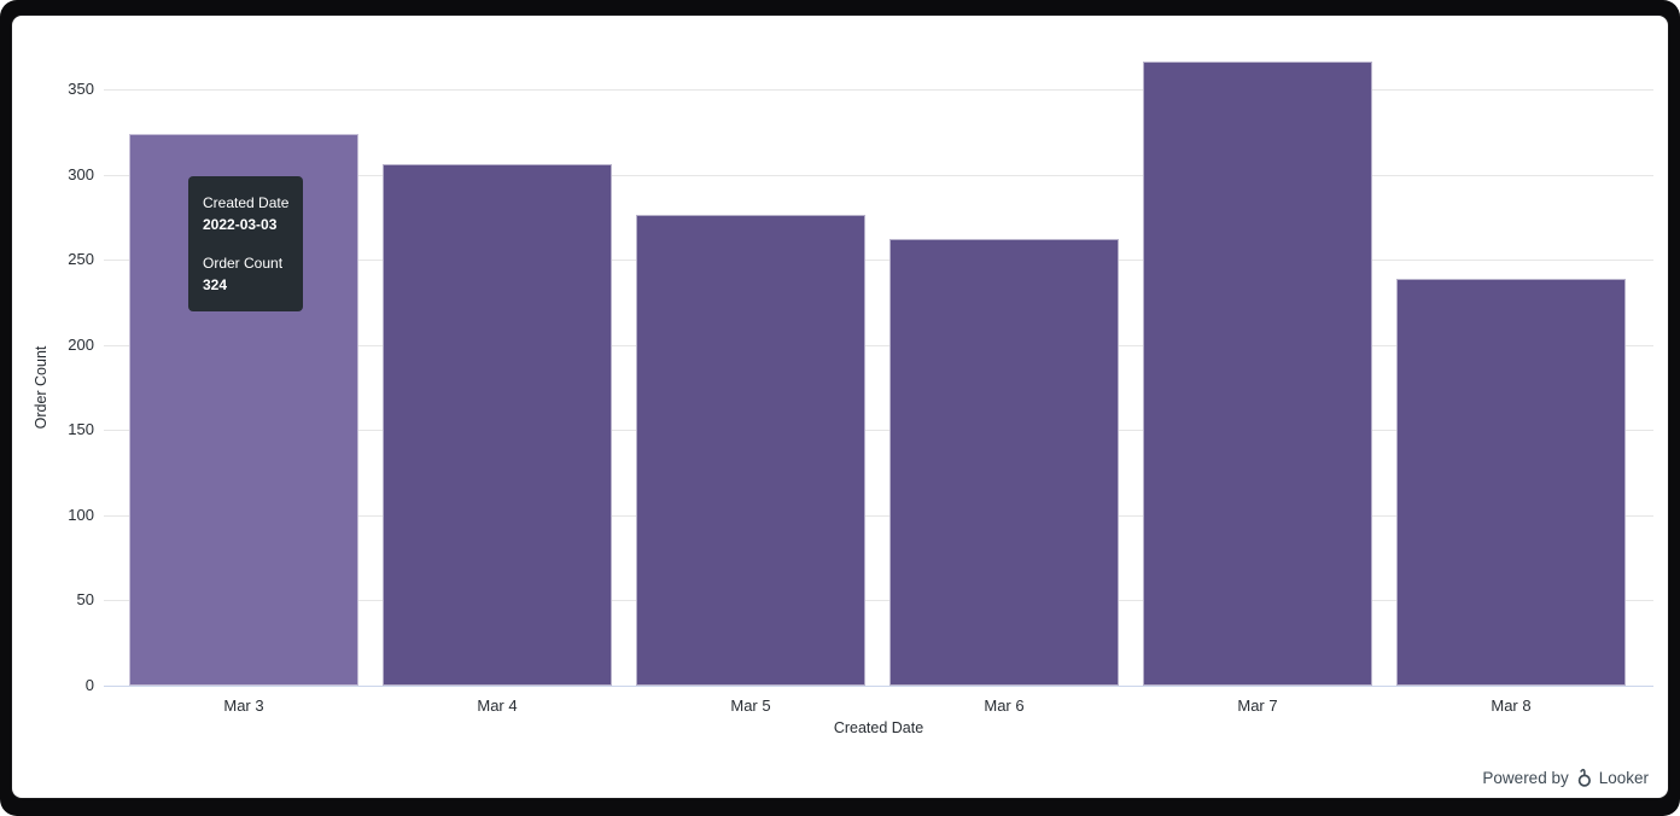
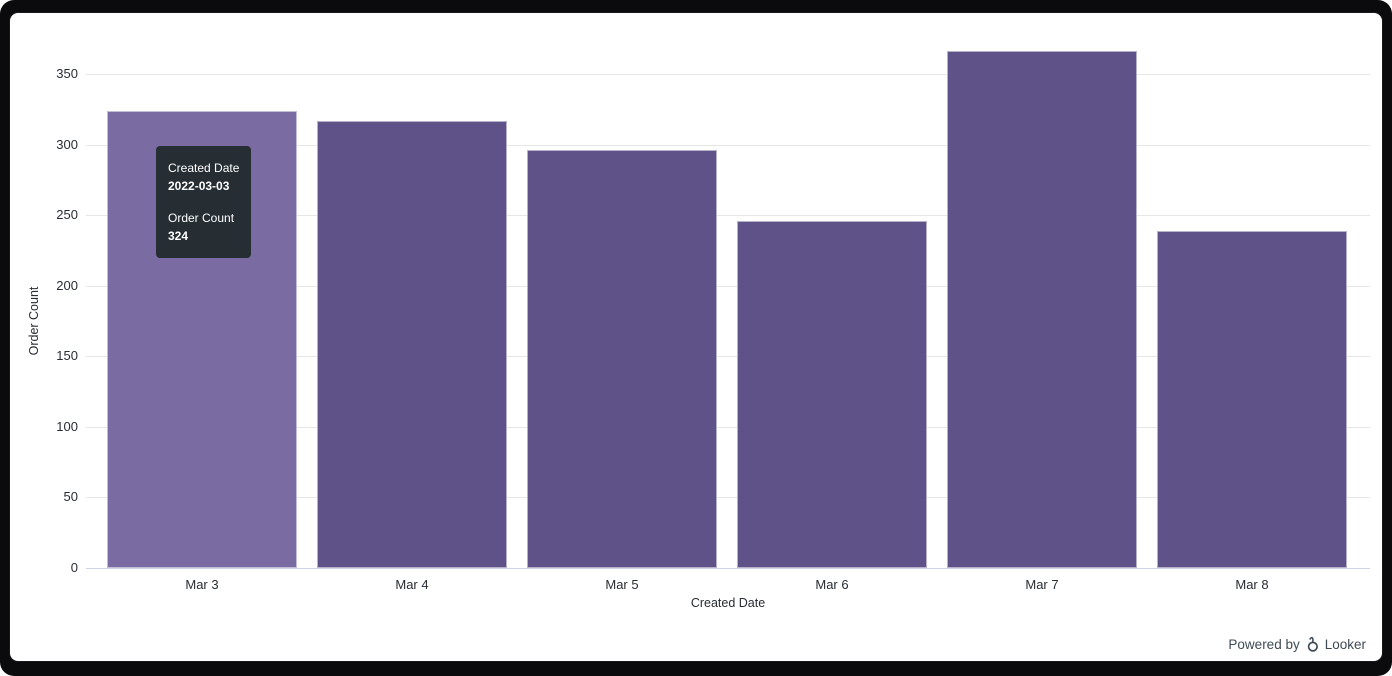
Mar 4: 306 -> 317
Mar 5: 276 -> 296
Mar 6: 262 -> 246
